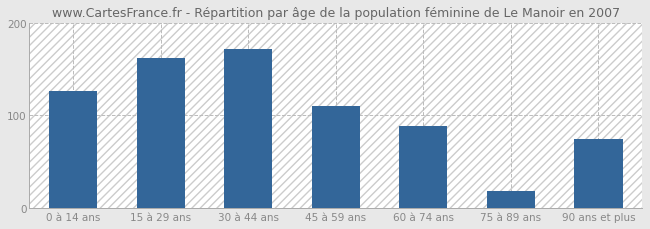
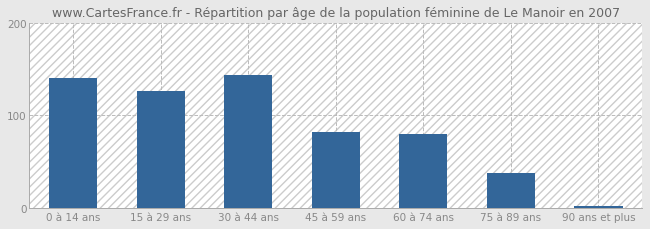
0 à 14 ans: 126 -> 140
15 à 29 ans: 162 -> 126
30 à 44 ans: 172 -> 144
45 à 59 ans: 110 -> 82
60 à 74 ans: 88 -> 80
75 à 89 ans: 18 -> 38
90 ans et plus: 74 -> 2
